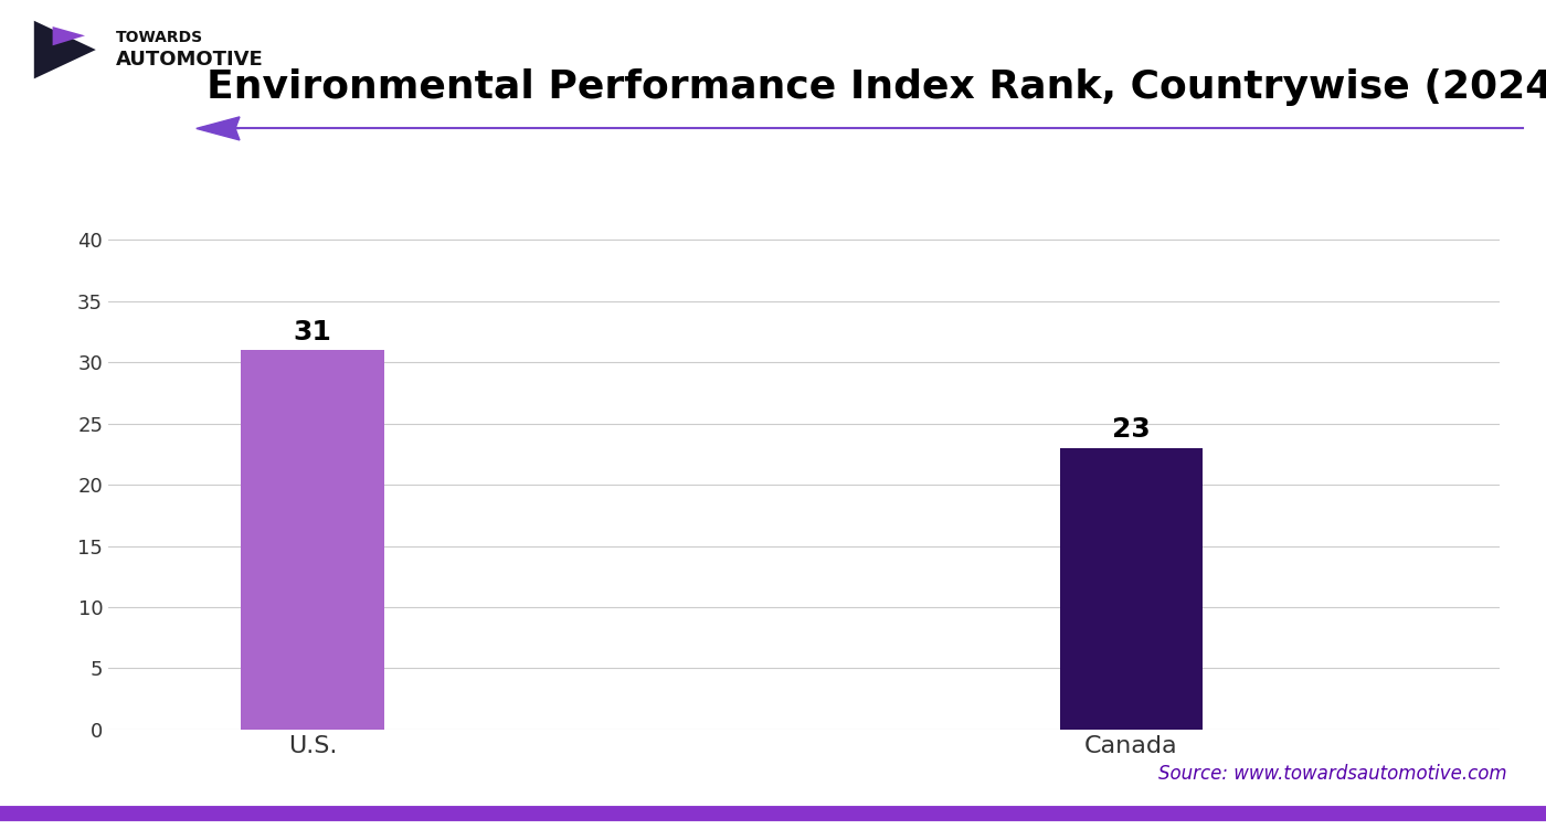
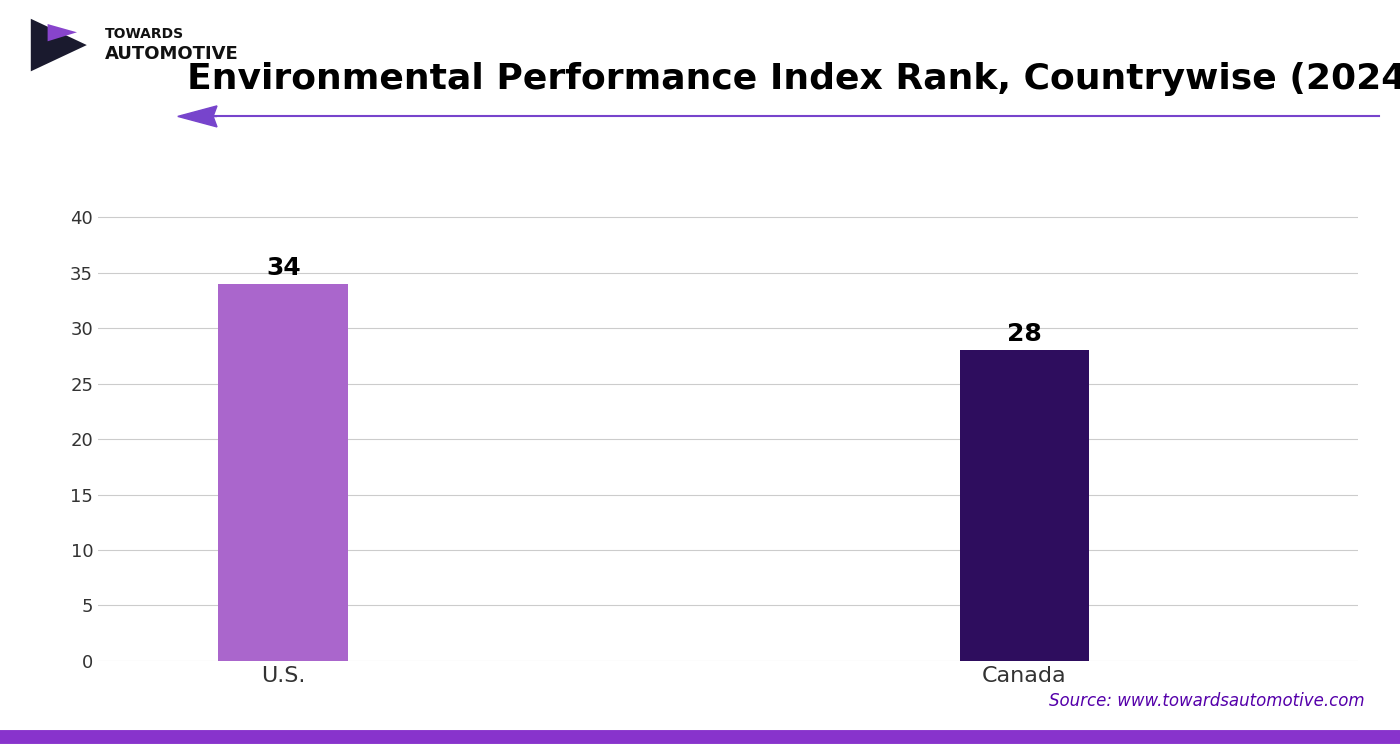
U.S.: 31 -> 34
Canada: 23 -> 28
